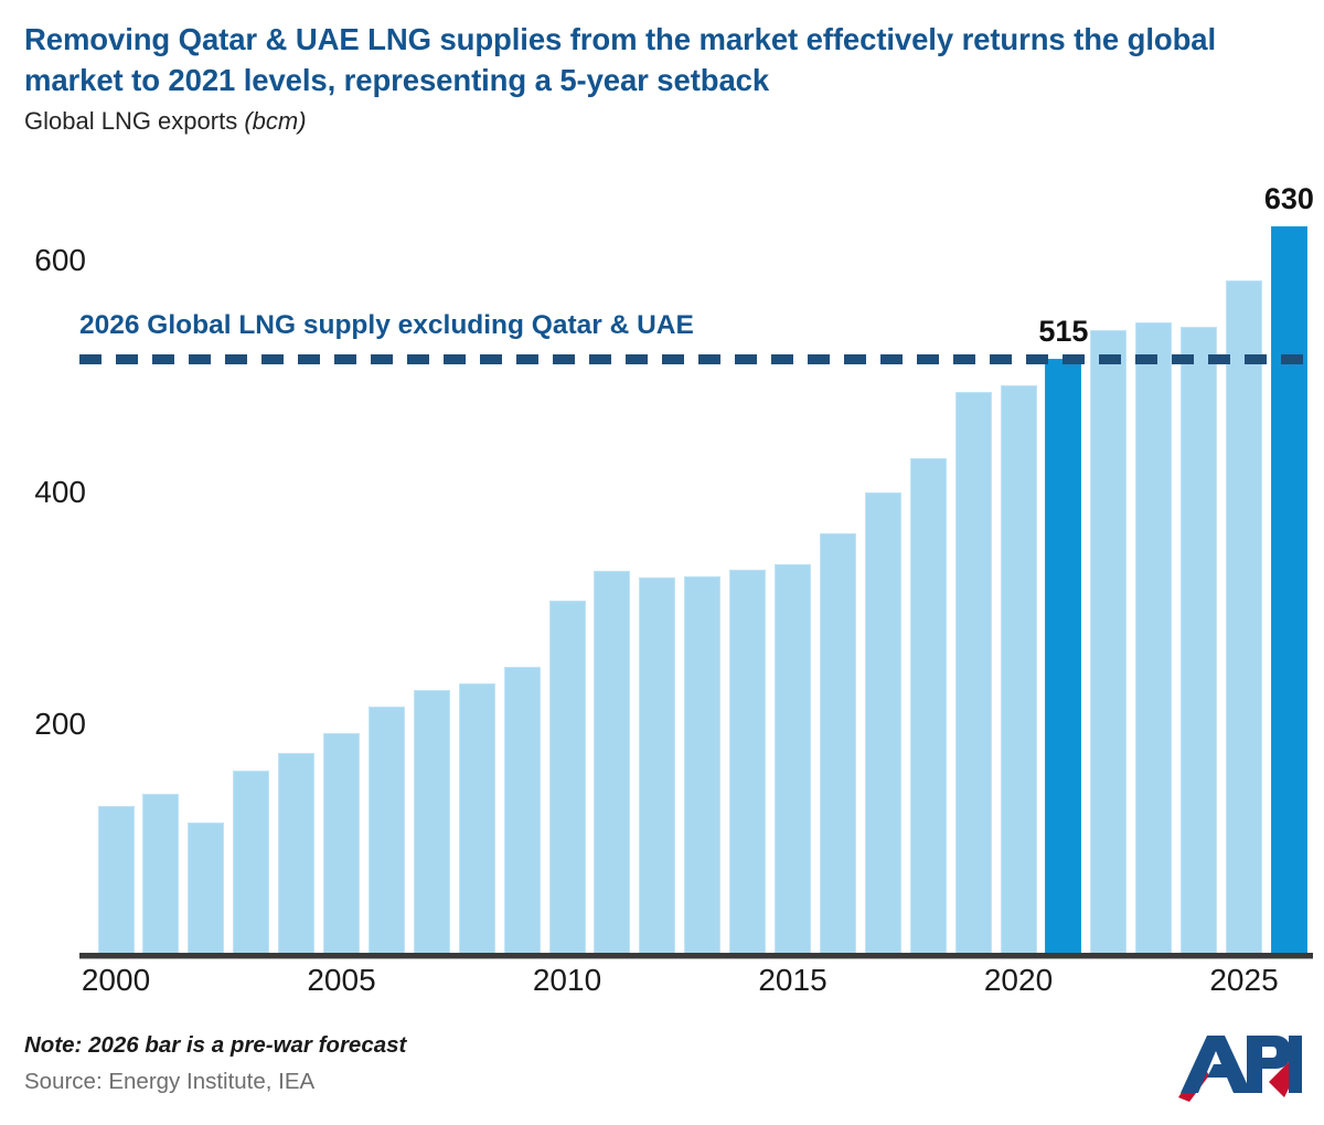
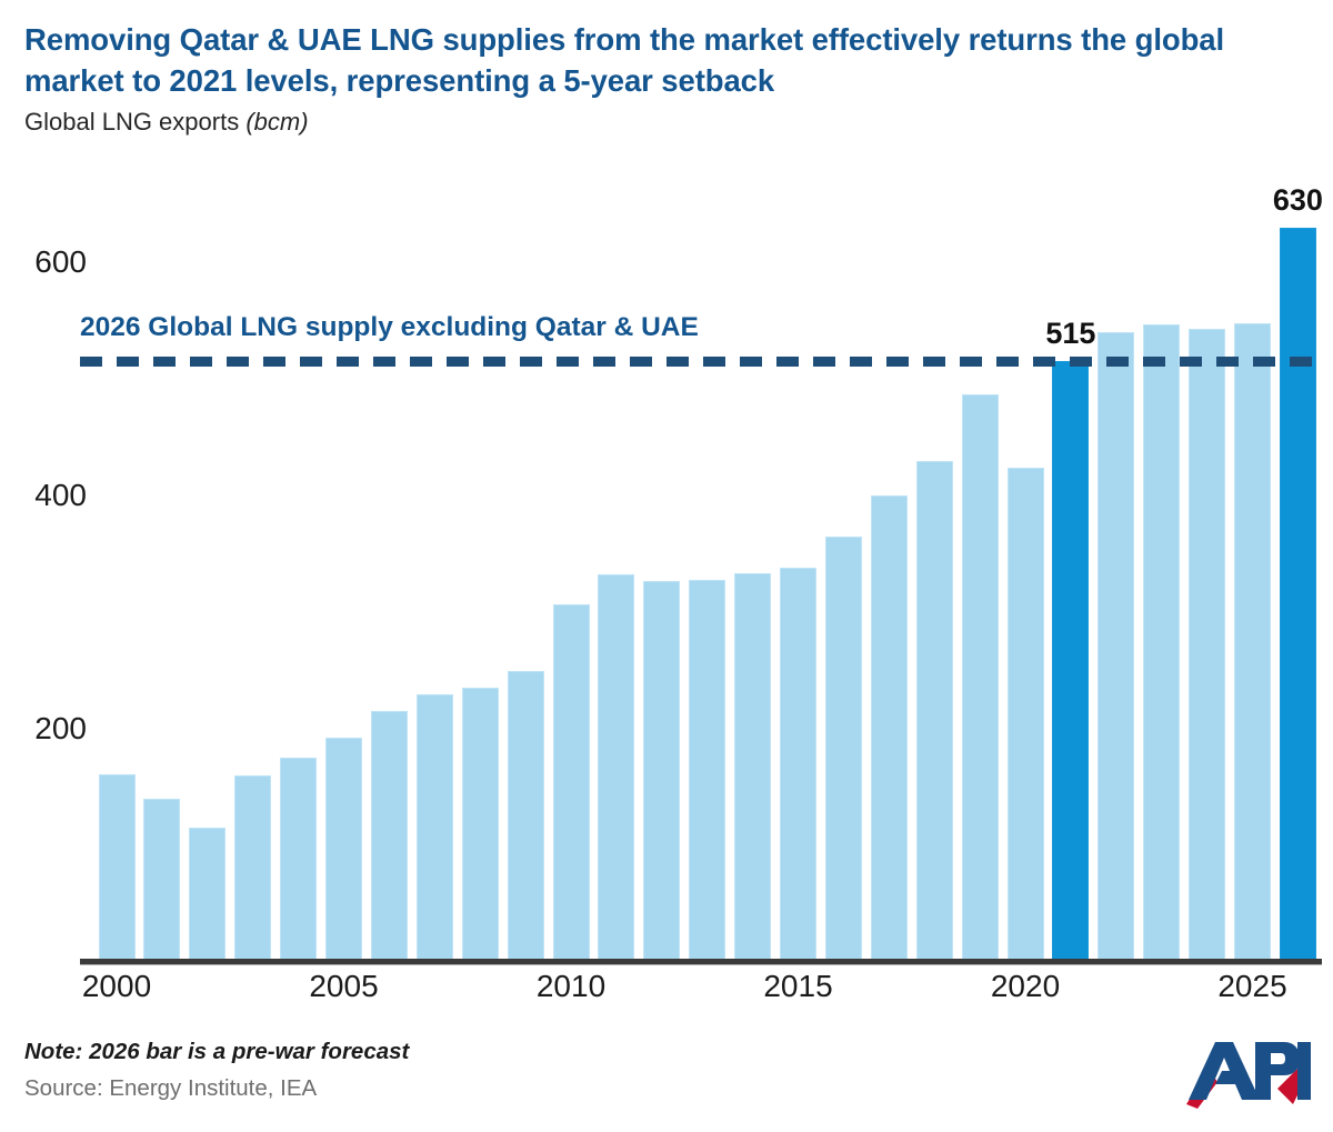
2000: 130 -> 161
2020: 492 -> 424
2025: 583 -> 548
